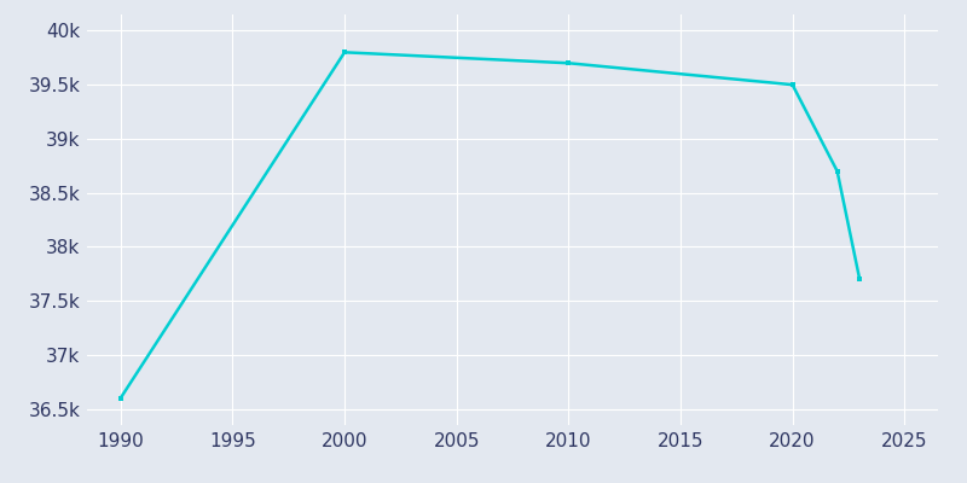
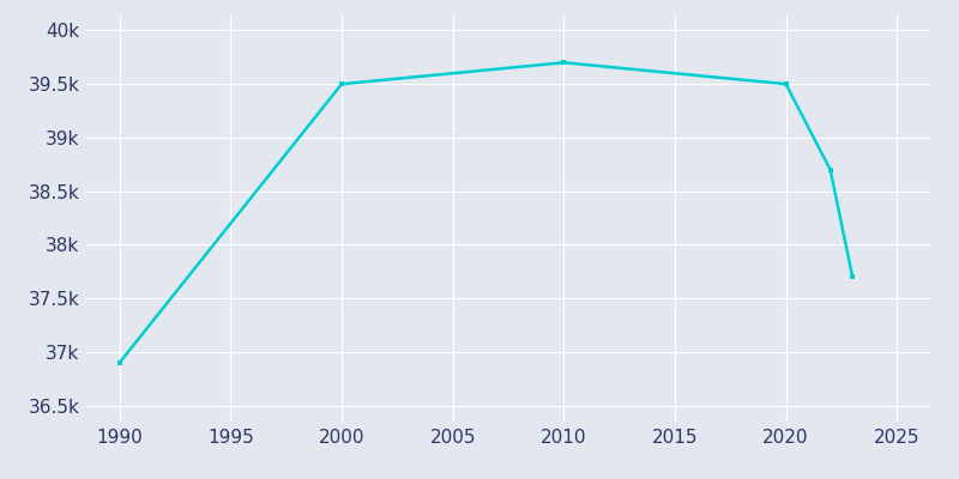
1990: 36.6k -> 36.9k
2000: 39.8k -> 39.5k
